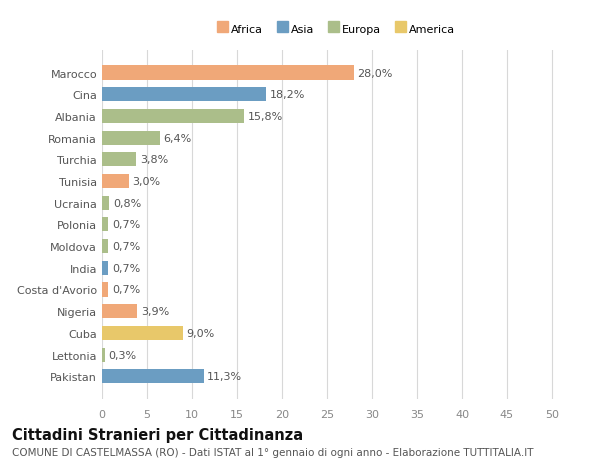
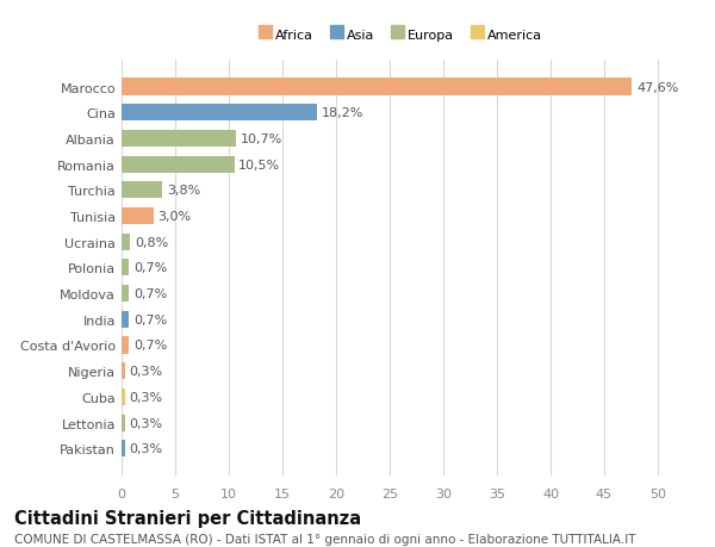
Marocco: 28,0% -> 47,6%
Albania: 15,8% -> 10,7%
Romania: 6,4% -> 10,5%
Nigeria: 3,9% -> 0,3%
Cuba: 9,0% -> 0,3%
Pakistan: 11,3% -> 0,3%
